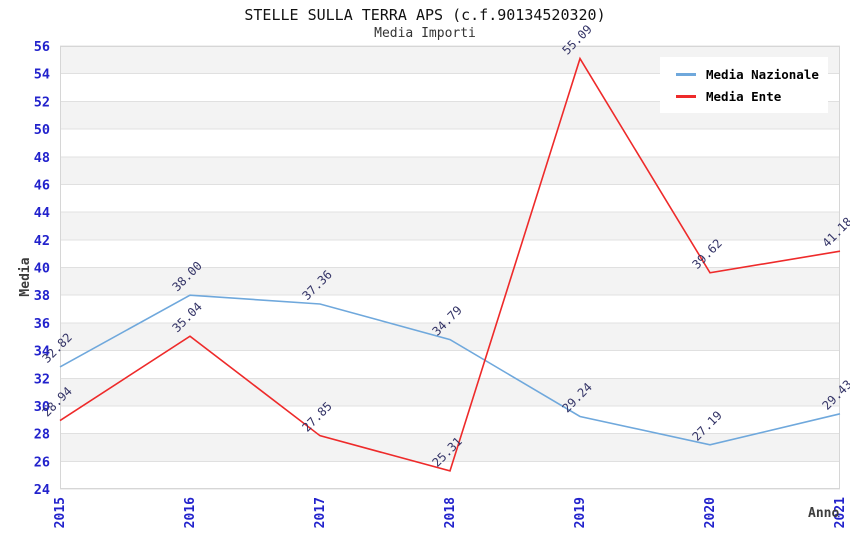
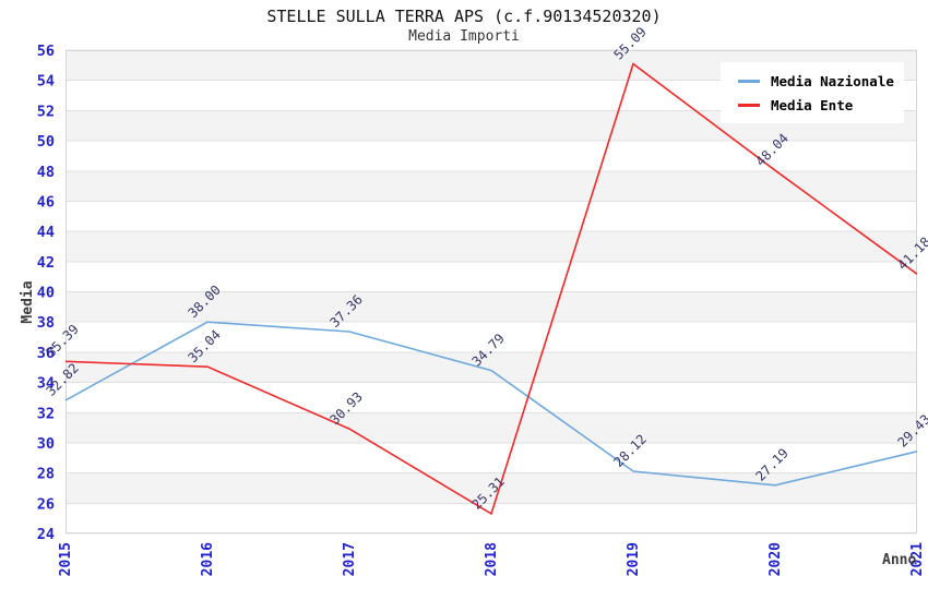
Media Ente/2015: 28.94 -> 35.39
Media Ente/2017: 27.85 -> 30.93
Media Nazionale/2019: 29.24 -> 28.12
Media Ente/2020: 39.62 -> 48.04
